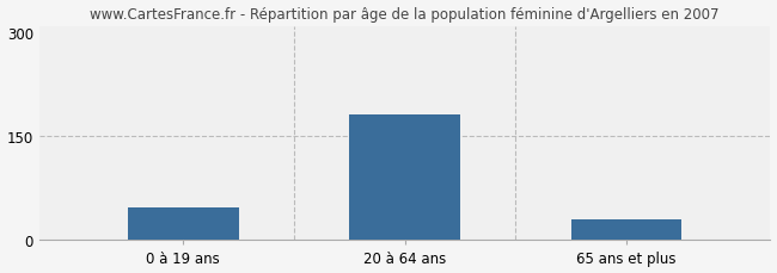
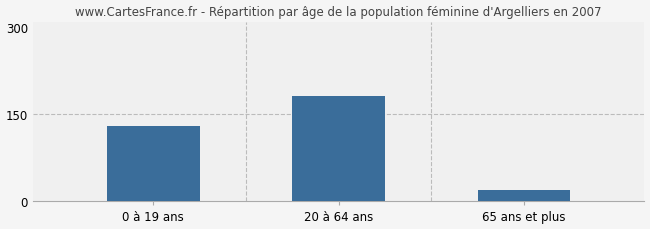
0 à 19 ans: 48 -> 130
65 ans et plus: 30 -> 20
